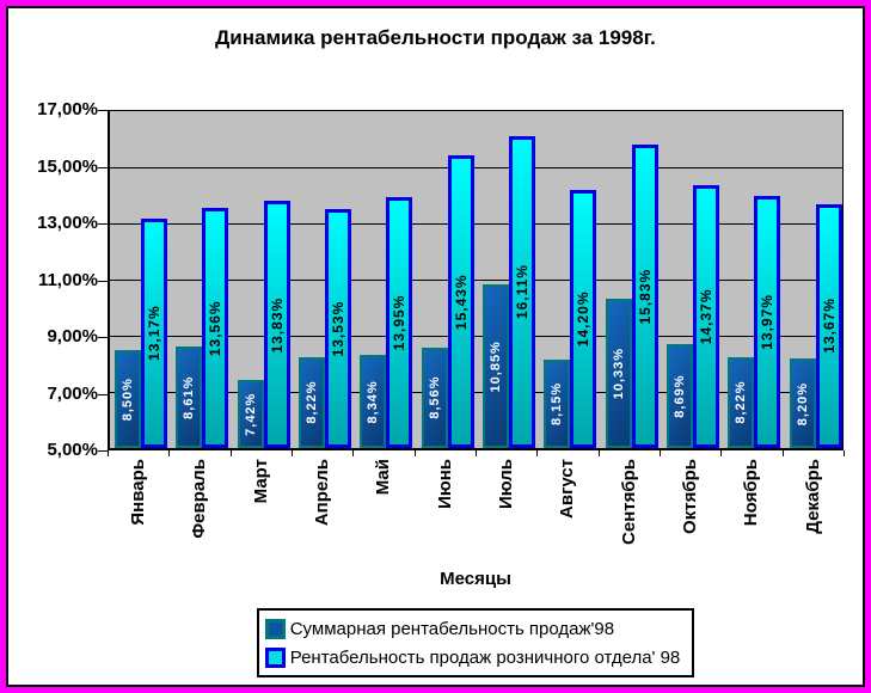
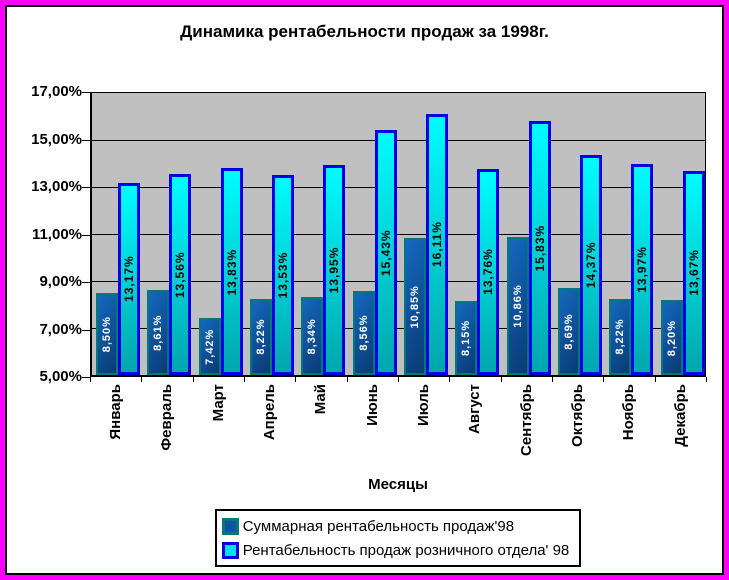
Рентабельность продаж розничного отдела' 98/Август: 14,20% -> 13,76%
Суммарная рентабельность продаж'98/Сентябрь: 10,33% -> 10,86%
